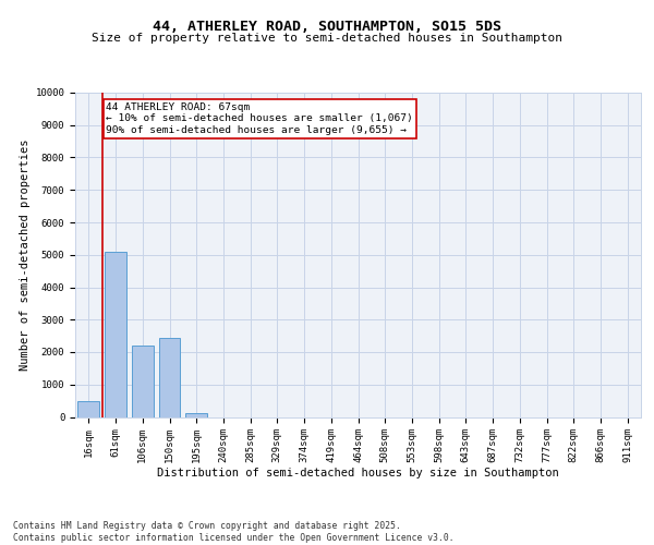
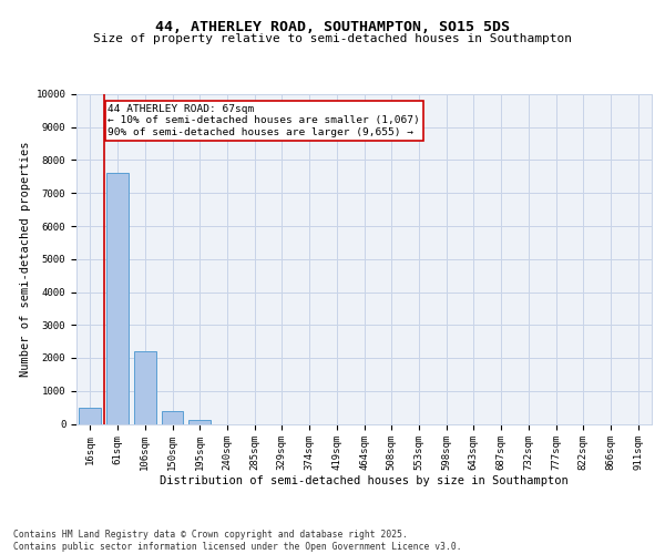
61sqm: 5100 -> 7600
150sqm: 2450 -> 380
